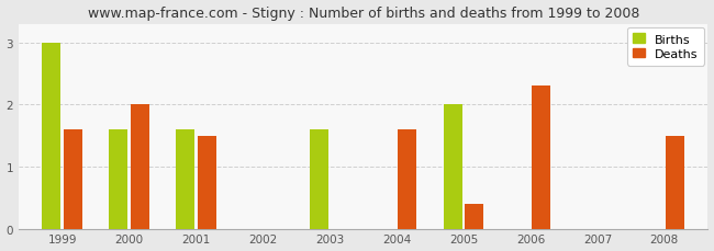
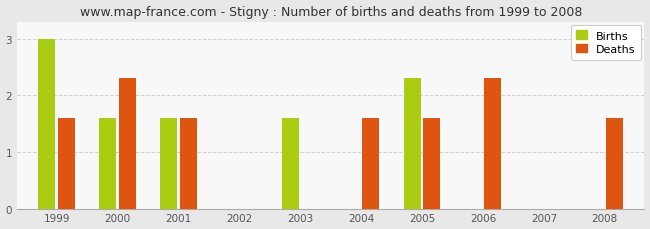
Deaths/2000: 2.0 -> 2.3
Deaths/2001: 1.5 -> 1.6
Births/2005: 2.0 -> 2.3
Deaths/2005: 0.4 -> 1.6
Deaths/2008: 1.5 -> 1.6
